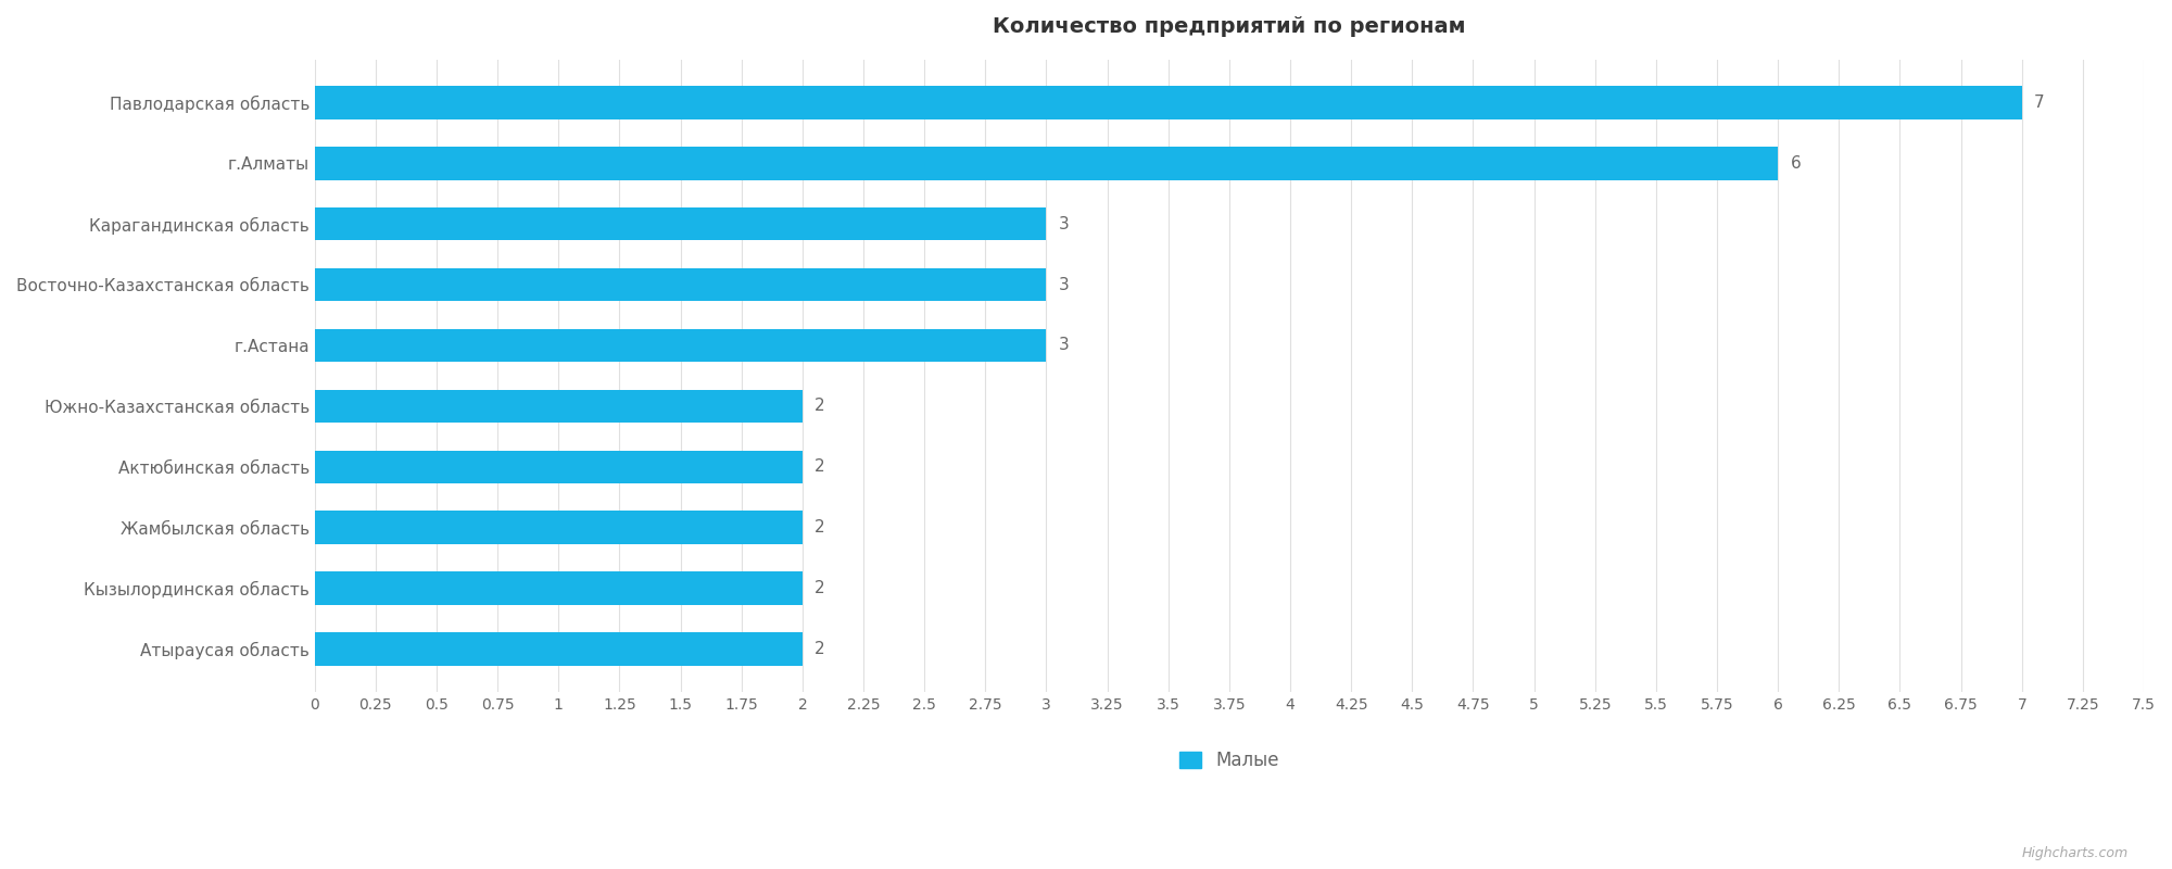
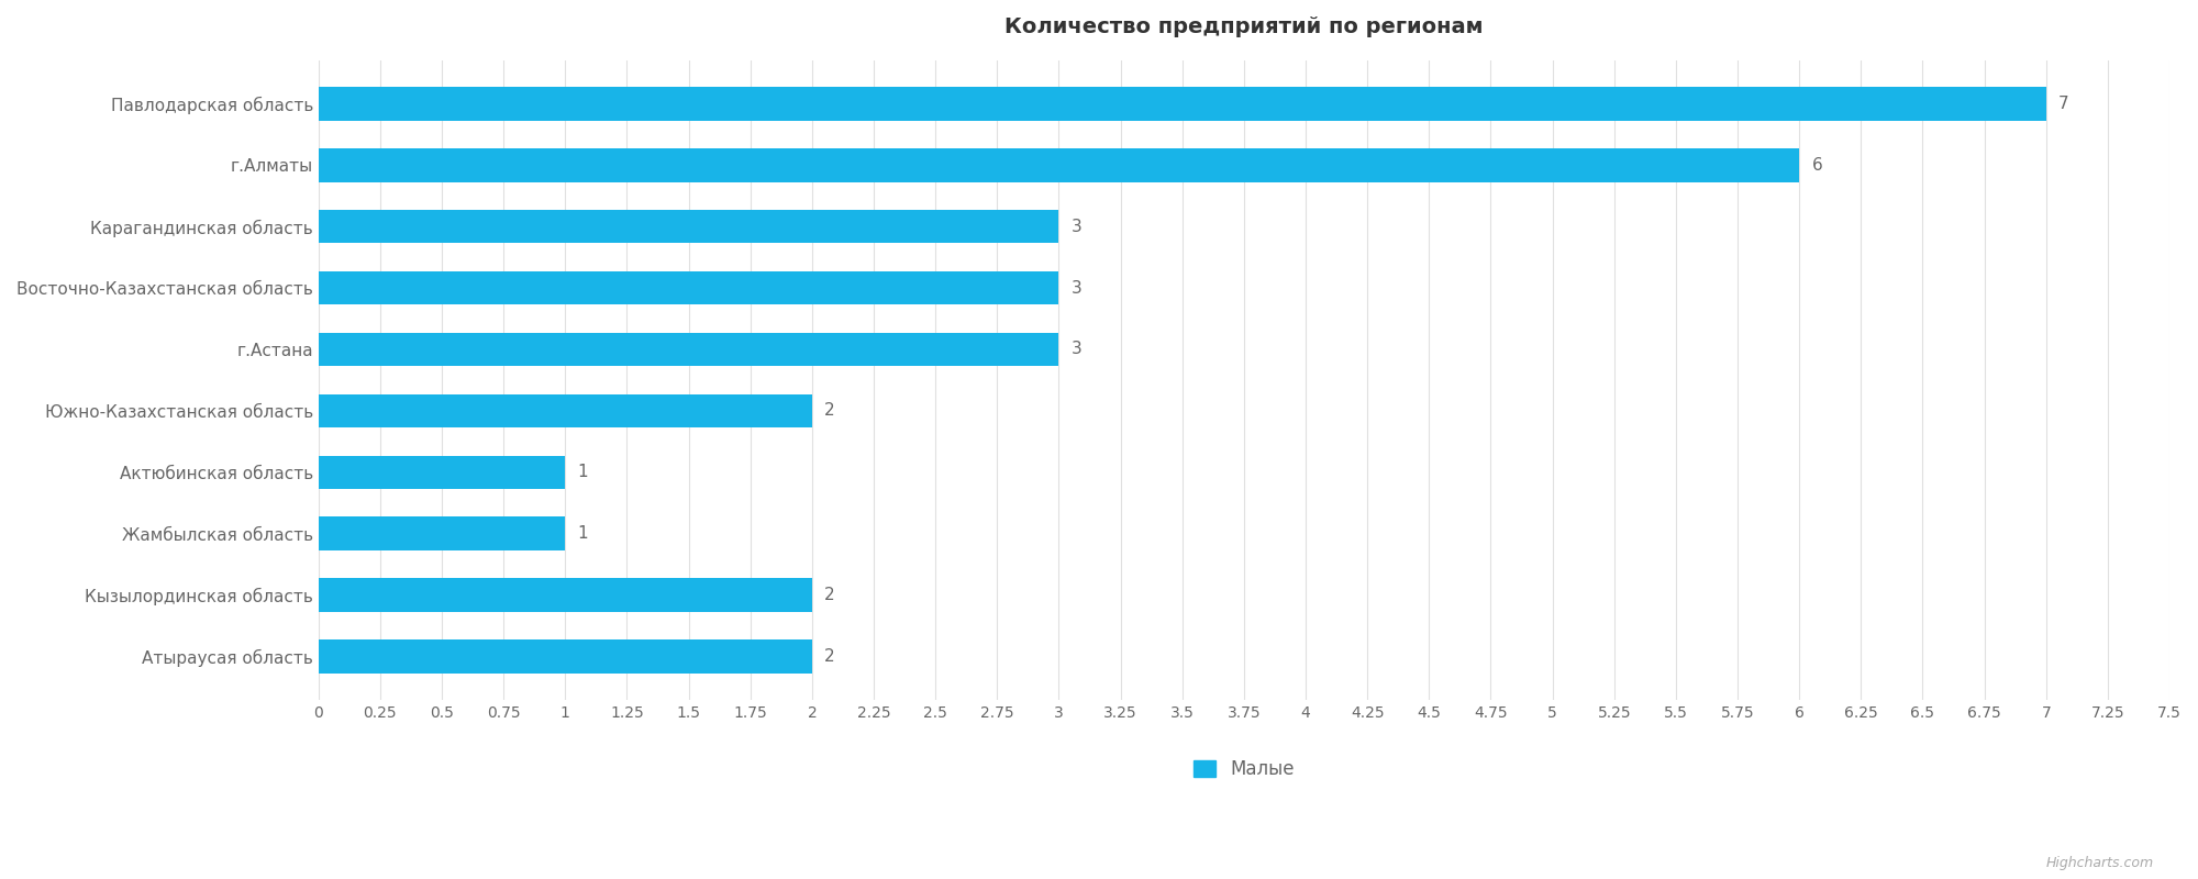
Актюбинская область: 2 -> 1
Жамбылская область: 2 -> 1
